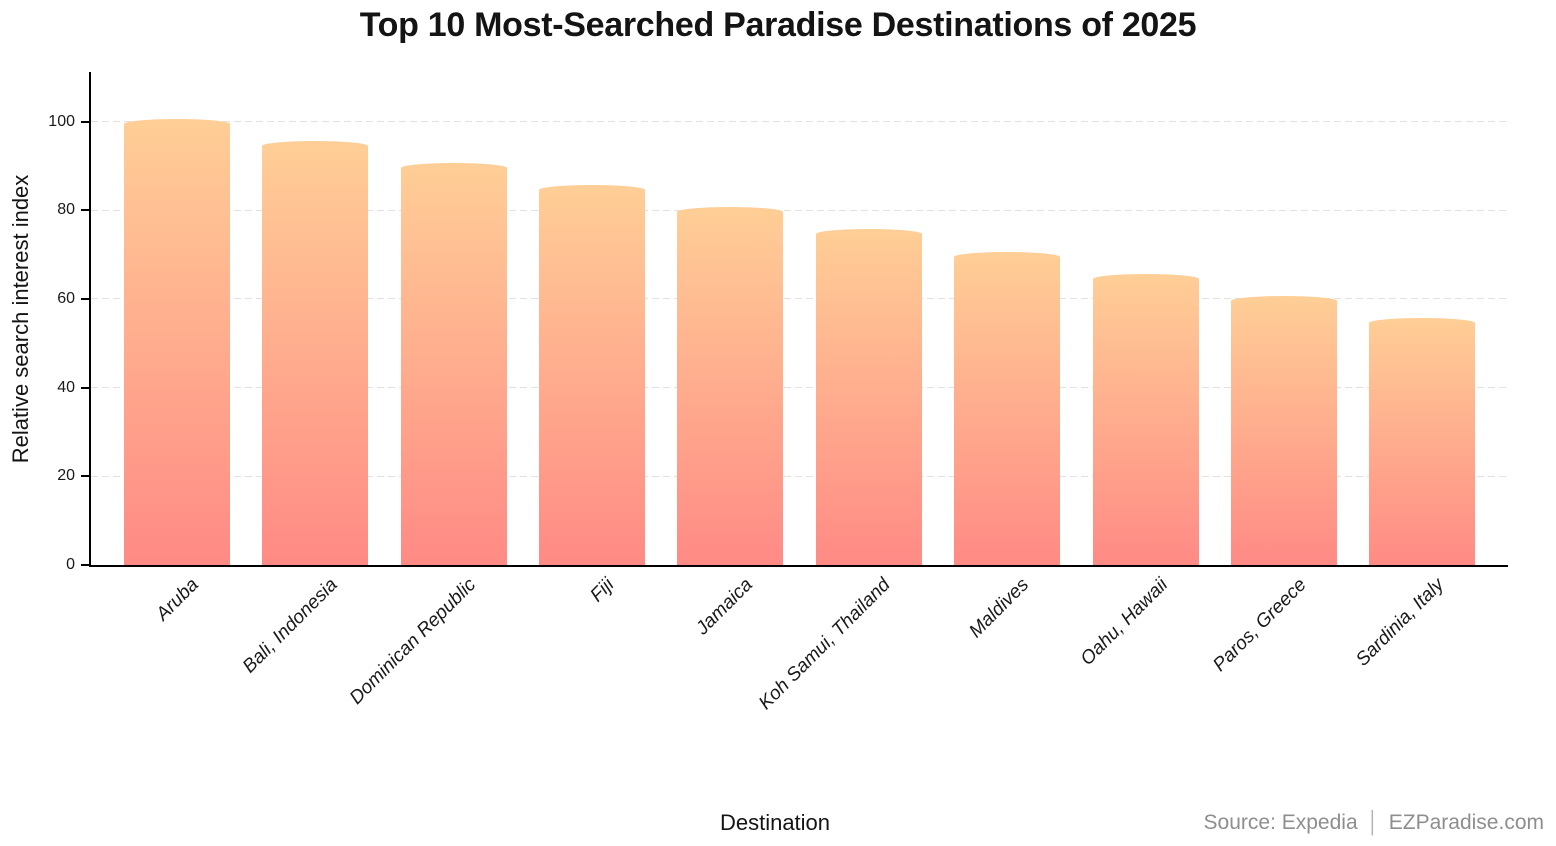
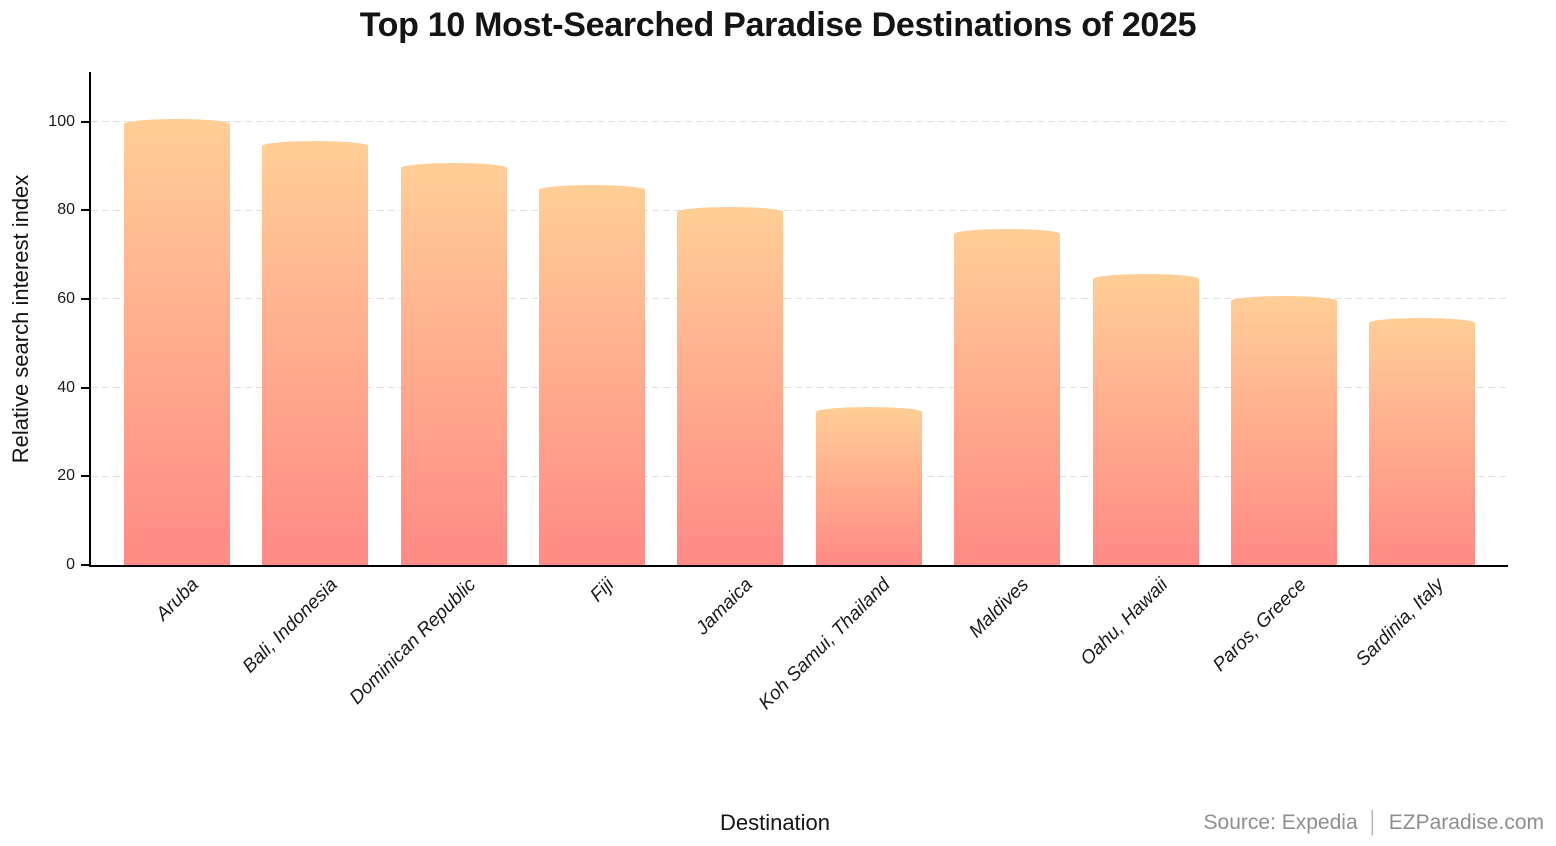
Koh Samui, Thailand: 75 -> 35
Maldives: 70 -> 75
